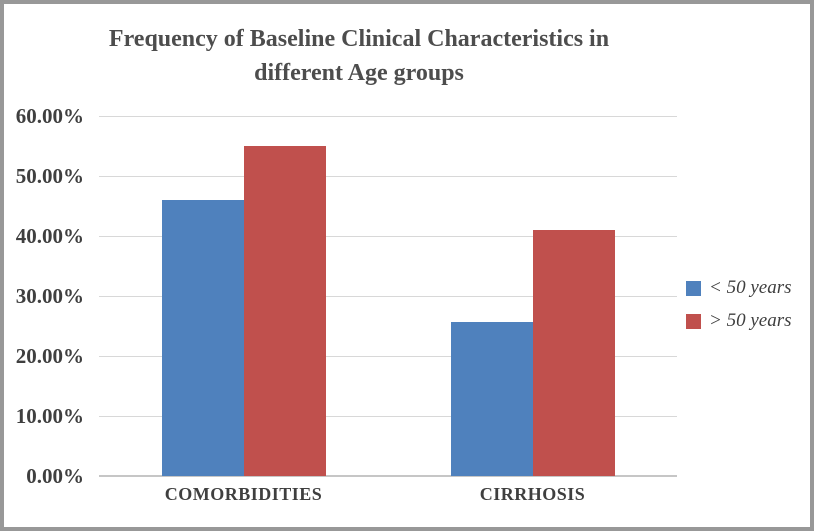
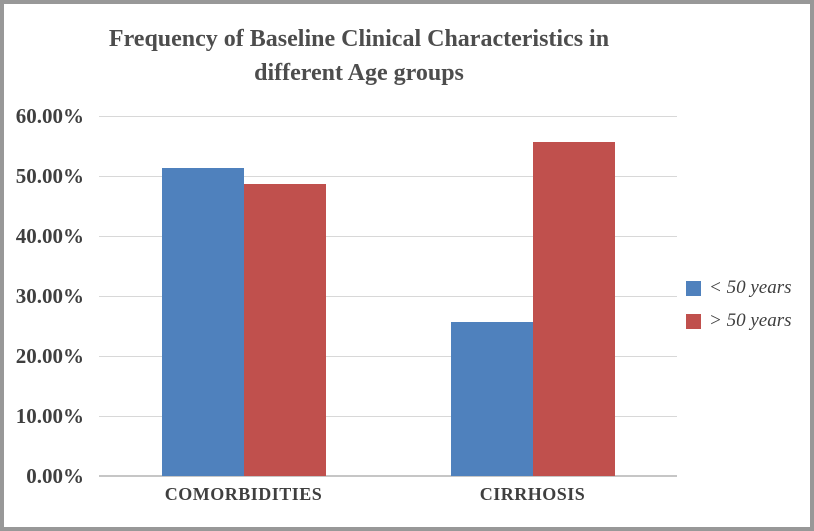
< 50 years/COMORBIDITIES: 46% -> 51%
> 50 years/COMORBIDITIES: 55% -> 49%
> 50 years/CIRRHOSIS: 41% -> 56%
